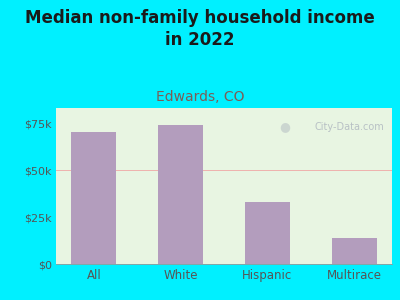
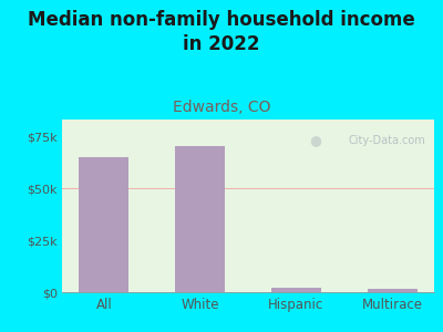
All: $70k -> $65k
White: $74k -> $70k
Hispanic: $33k -> $2k
Multirace: $14k -> $2k
